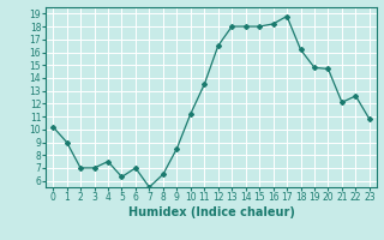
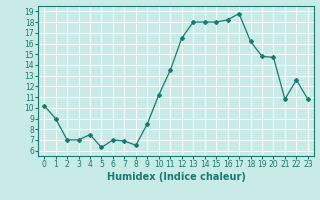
7: 5.5 -> 6.9
21: 12.1 -> 10.8
